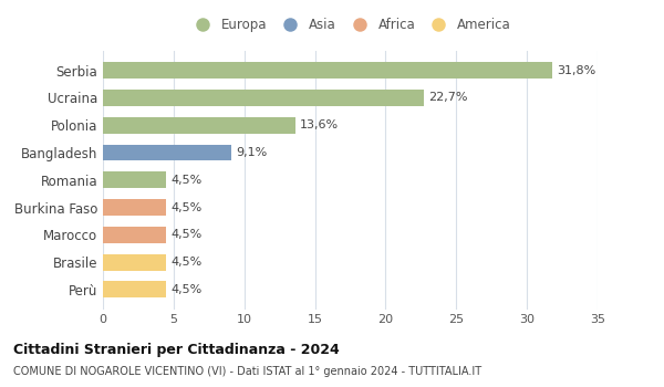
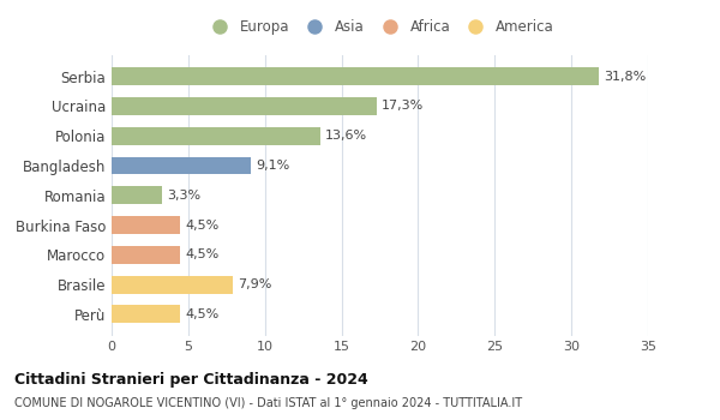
Ucraina: 22,7% -> 17,3%
Romania: 4,5% -> 3,3%
Brasile: 4,5% -> 7,9%
